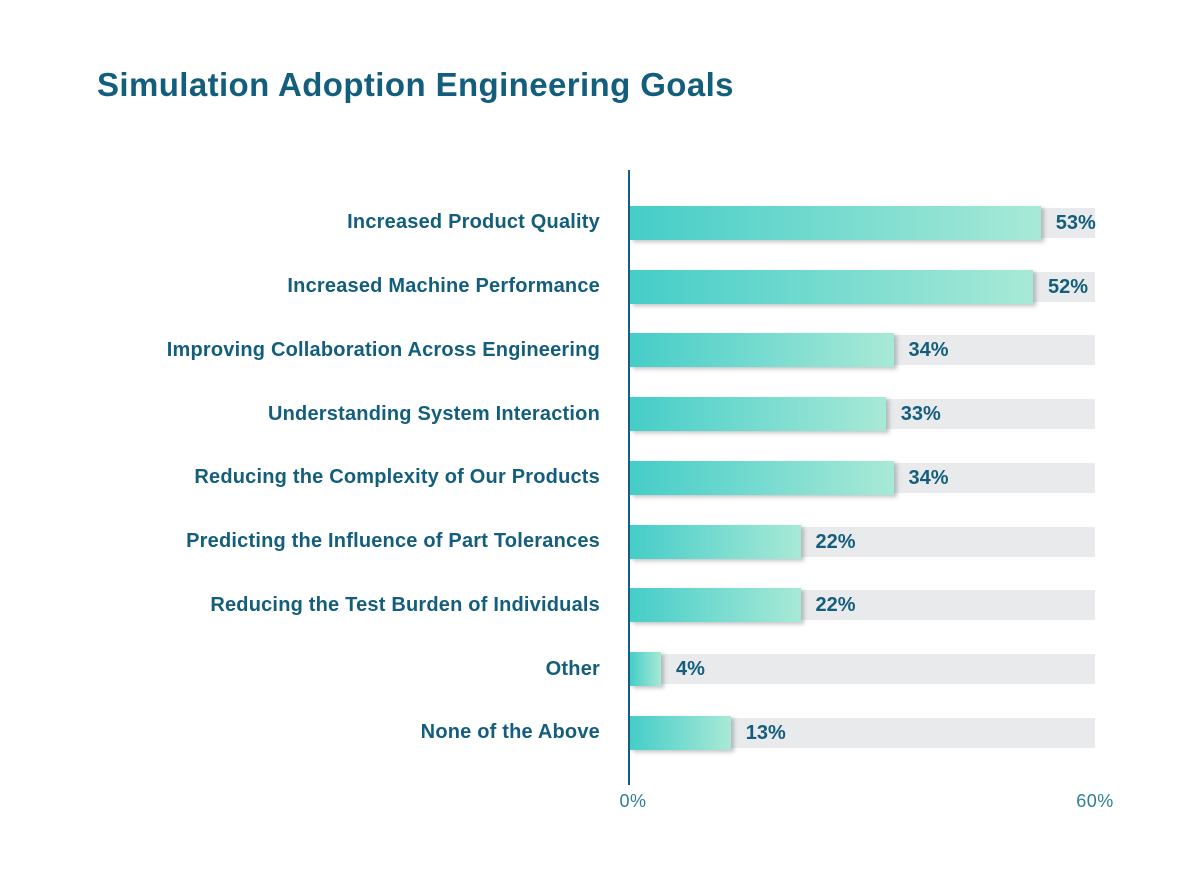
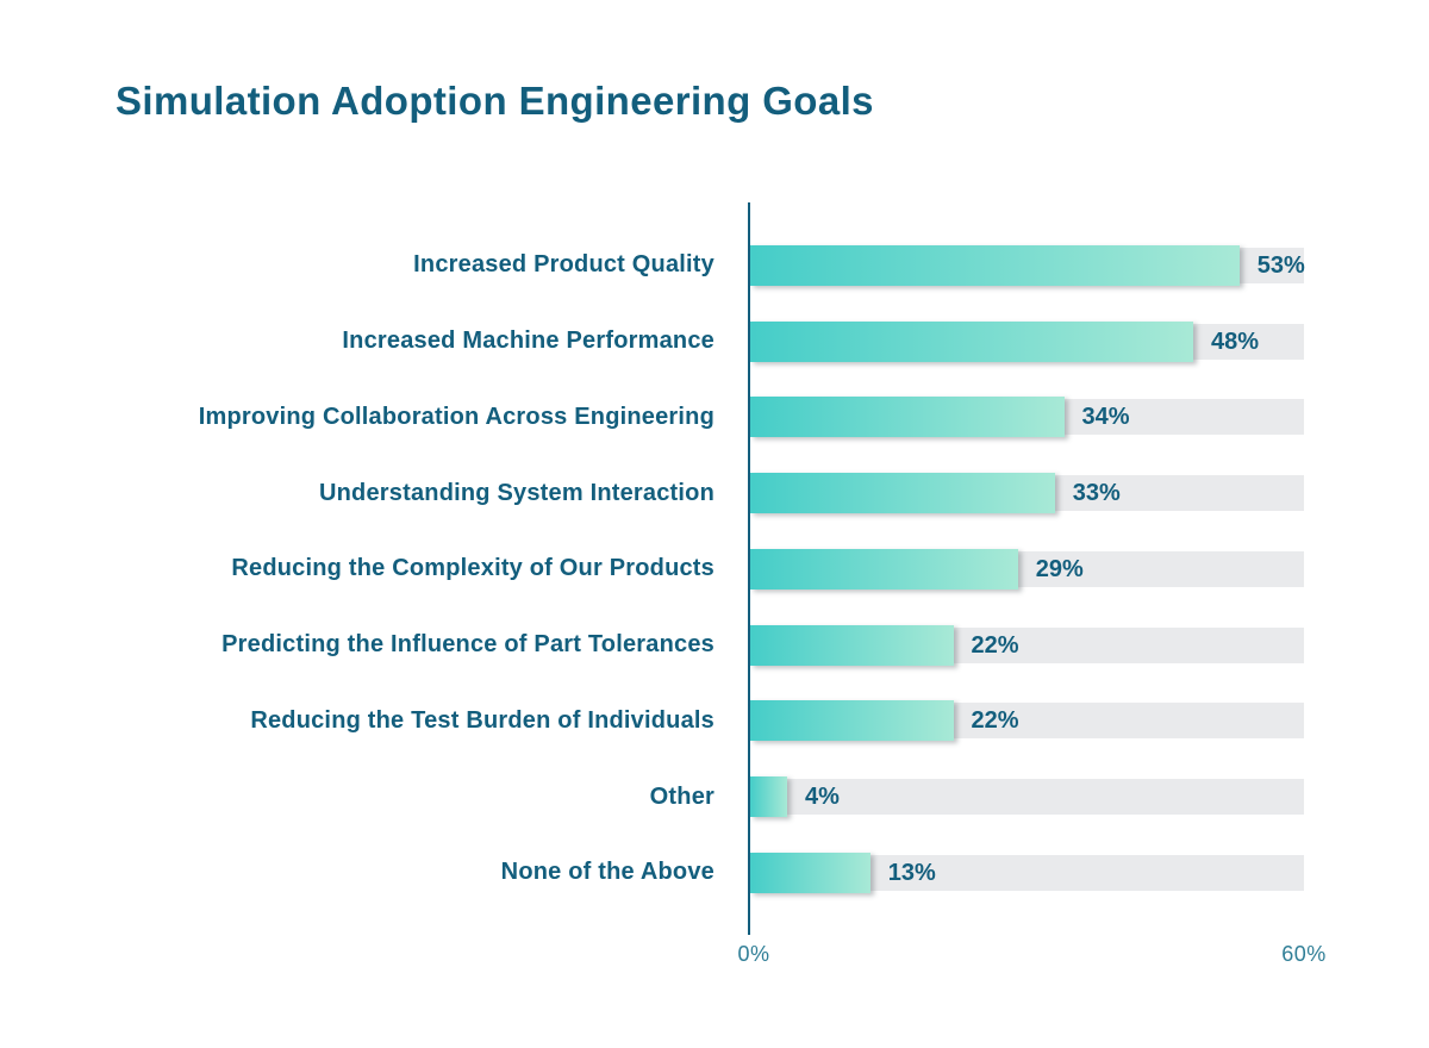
Increased Machine Performance: 52% -> 48%
Reducing the Complexity of Our Products: 34% -> 29%
